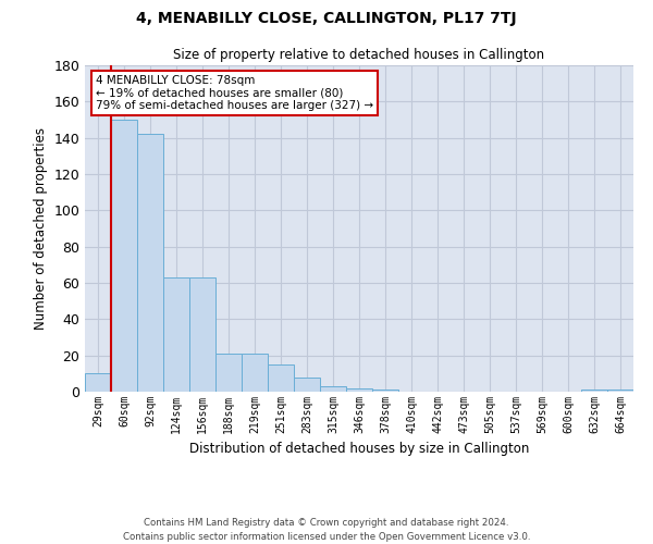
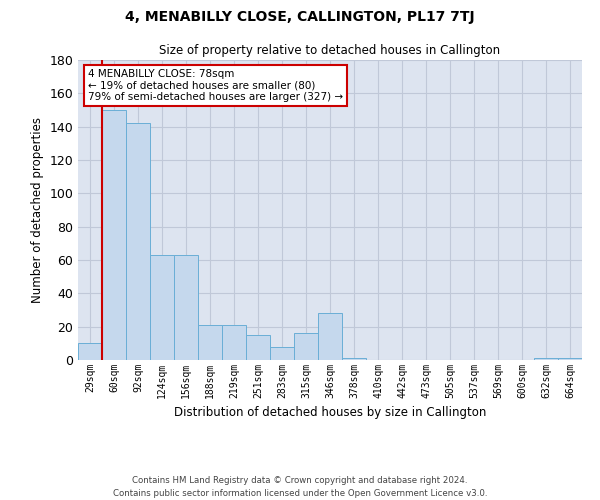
315sqm: 3 -> 16
346sqm: 2 -> 28
